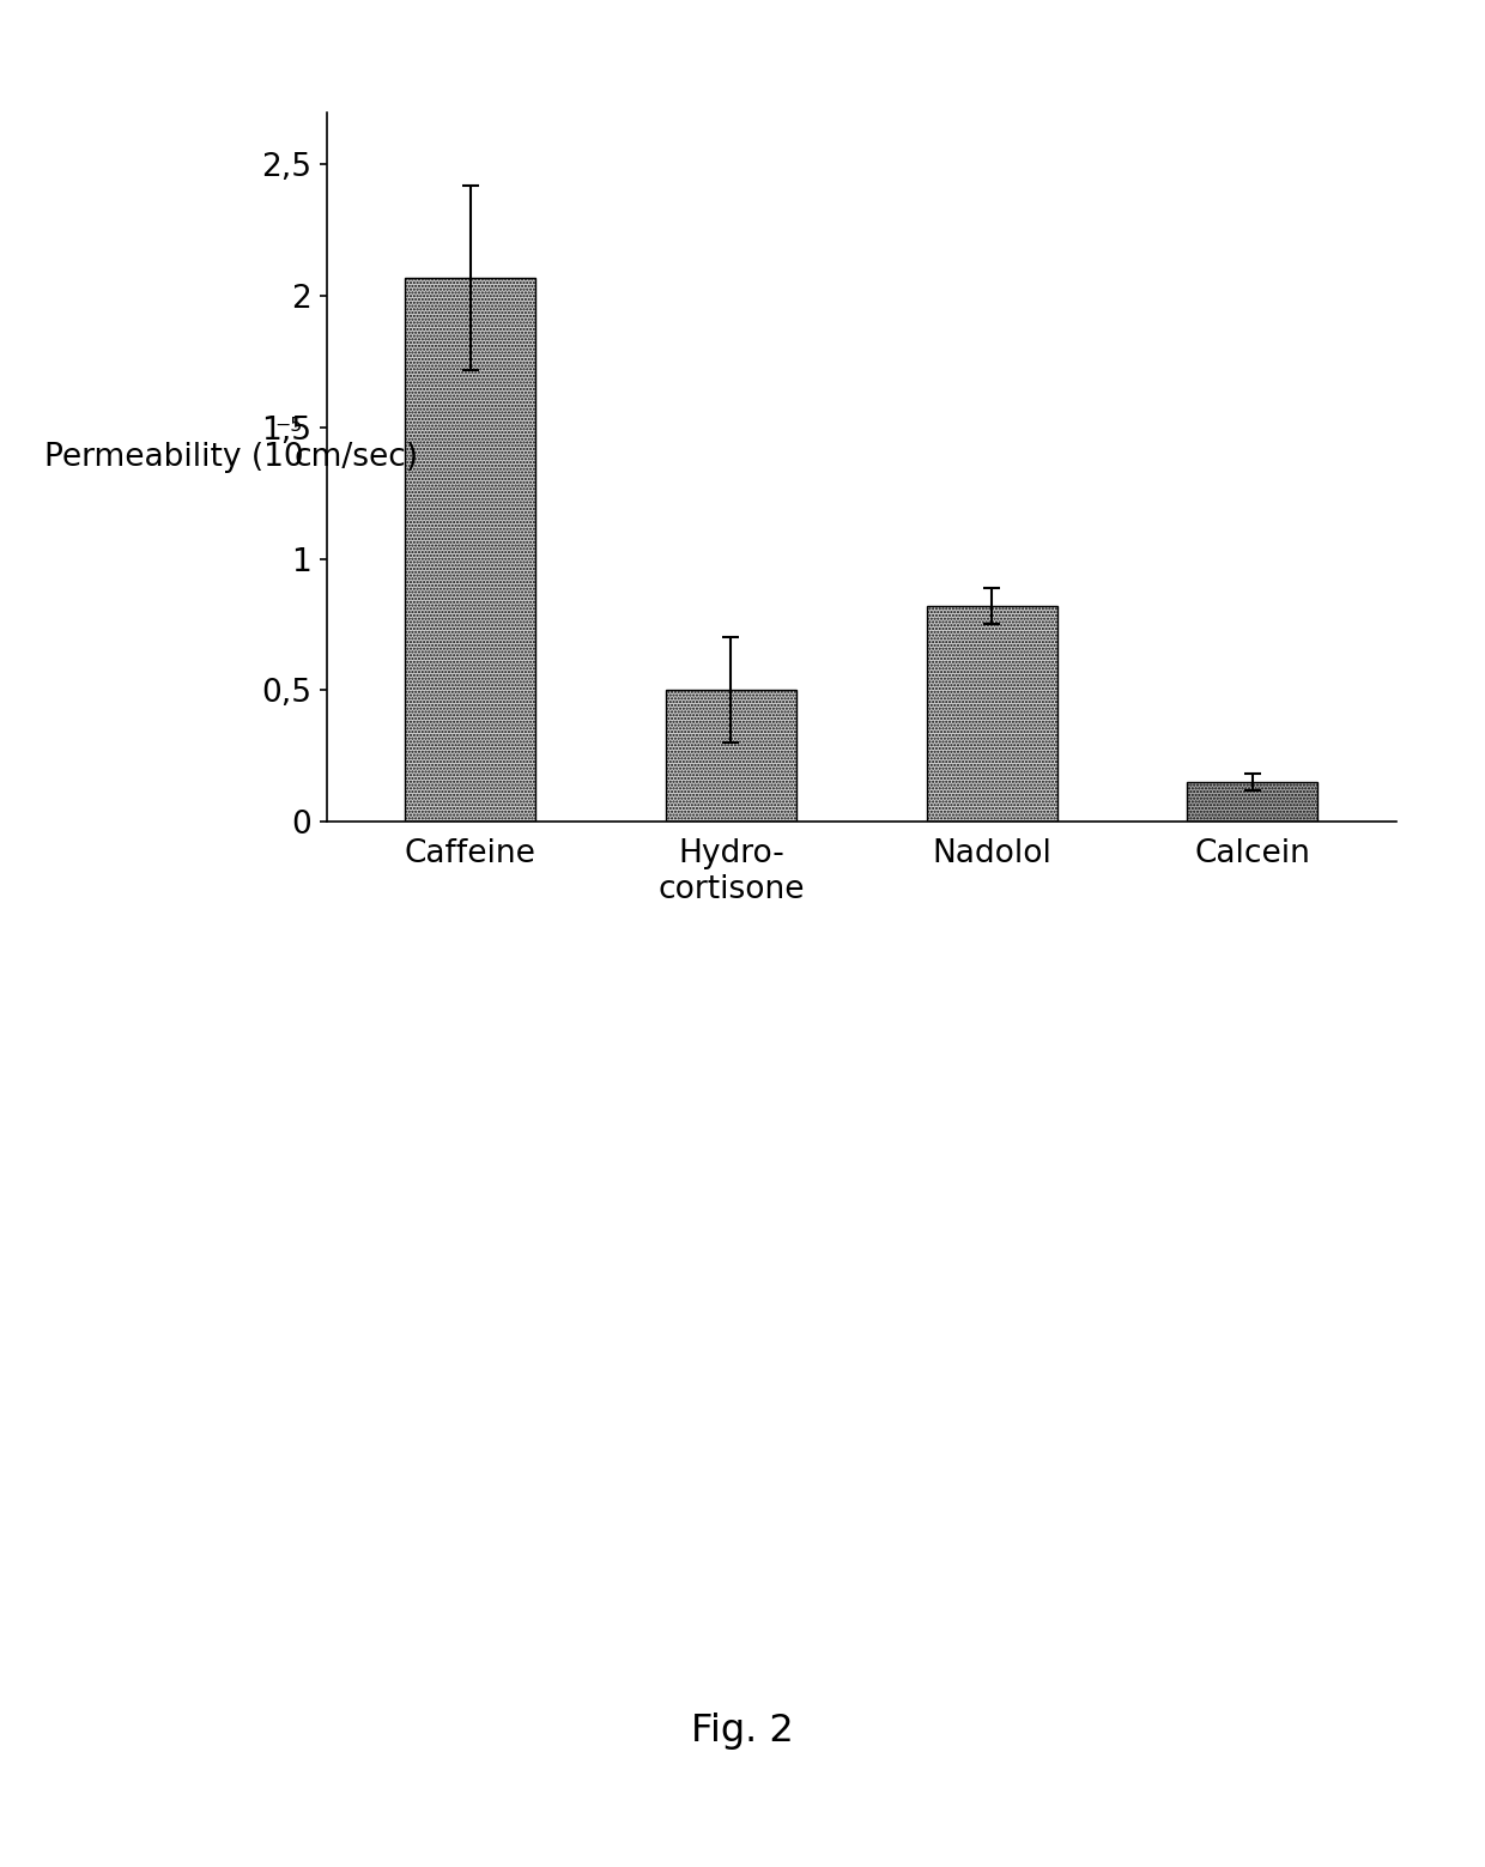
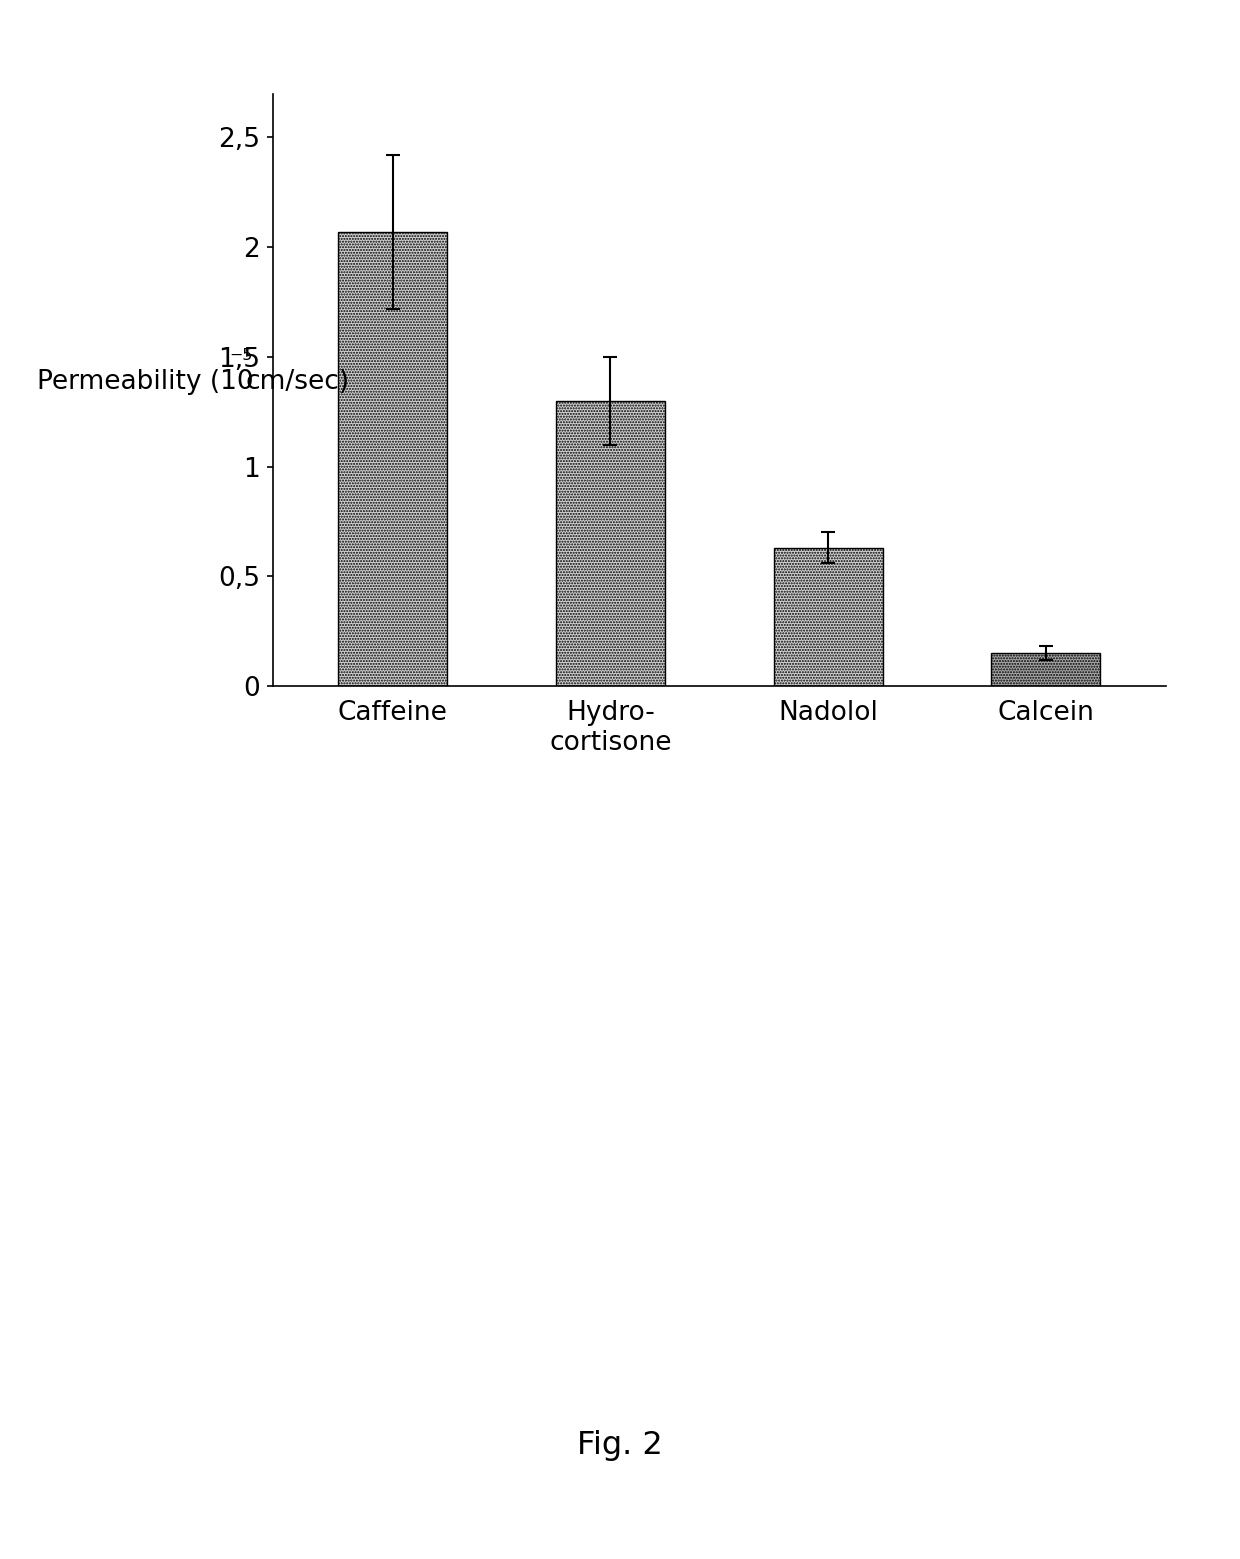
Hydro- cortisone: 0,50 -> 1,30
Nadolol: 0,82 -> 0,63
